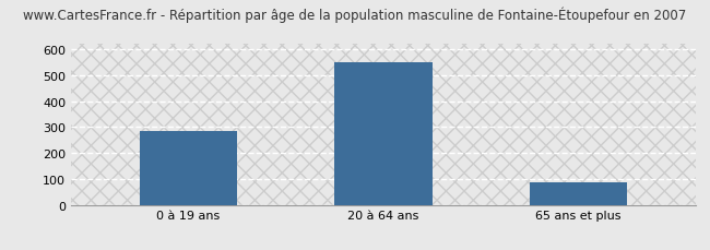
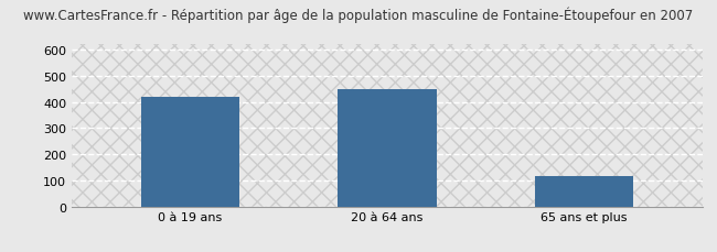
0 à 19 ans: 285 -> 420
20 à 64 ans: 550 -> 450
65 ans et plus: 88 -> 115
